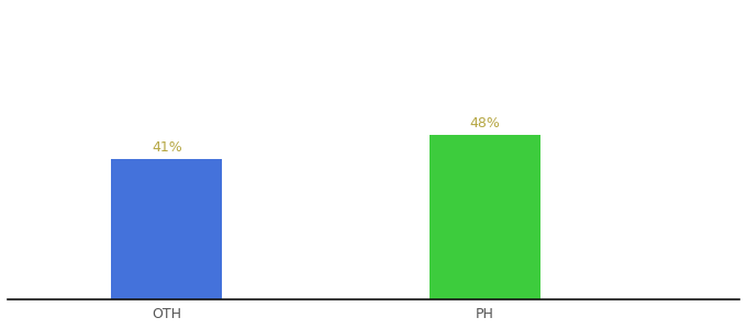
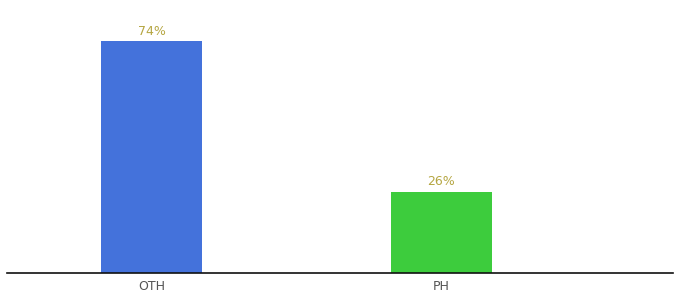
OTH: 41% -> 74%
PH: 48% -> 26%
